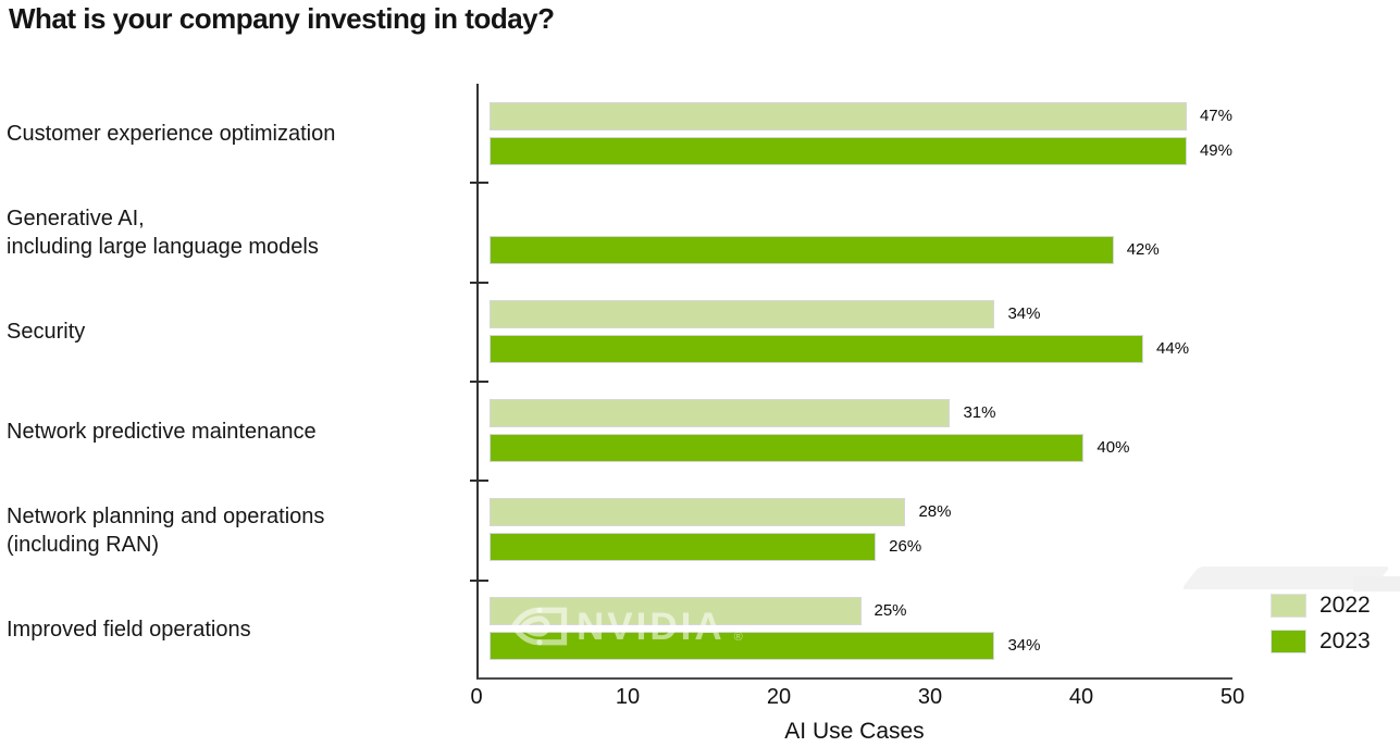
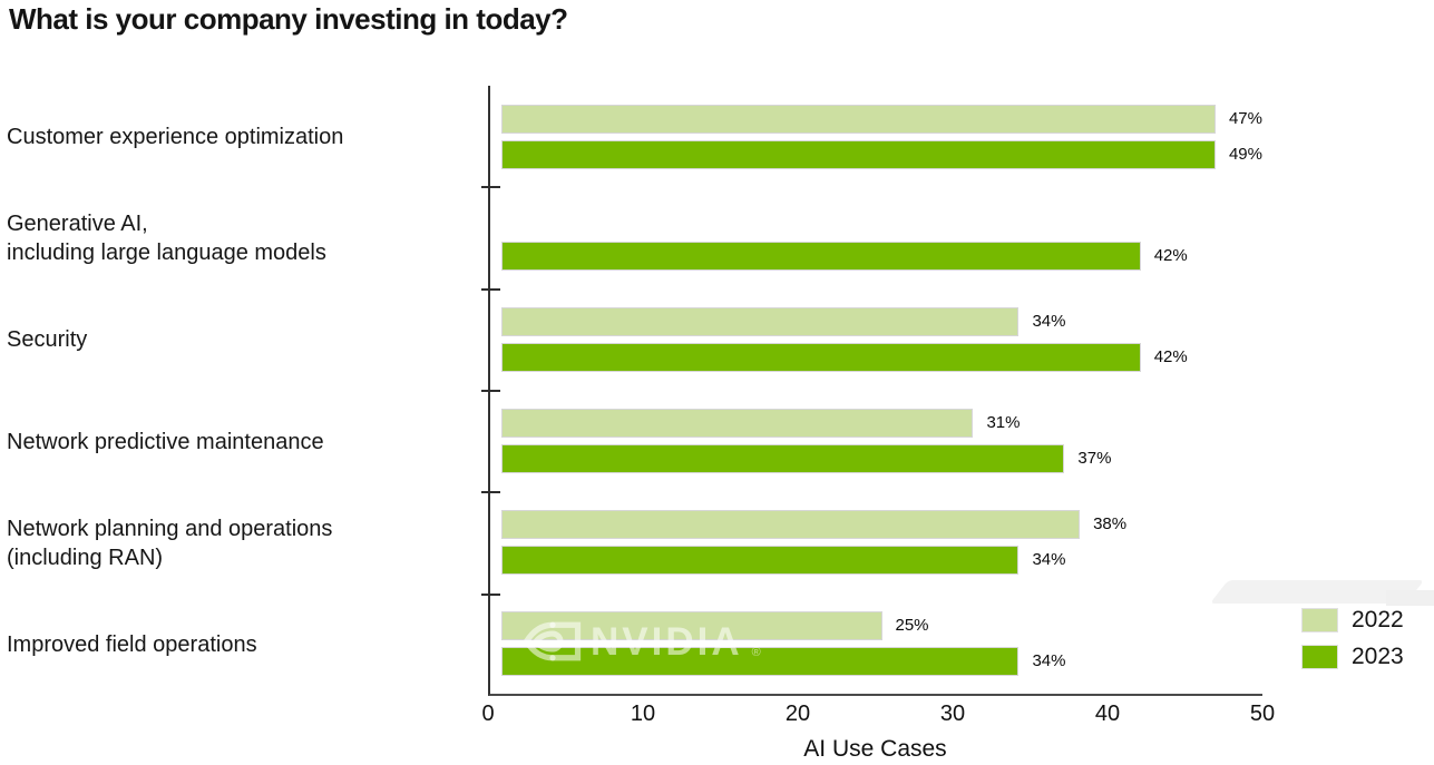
2023/Security: 44% -> 42%
2023/Network predictive maintenance: 40% -> 37%
2022/Network planning and operations (including RAN): 28% -> 38%
2023/Network planning and operations (including RAN): 26% -> 34%
